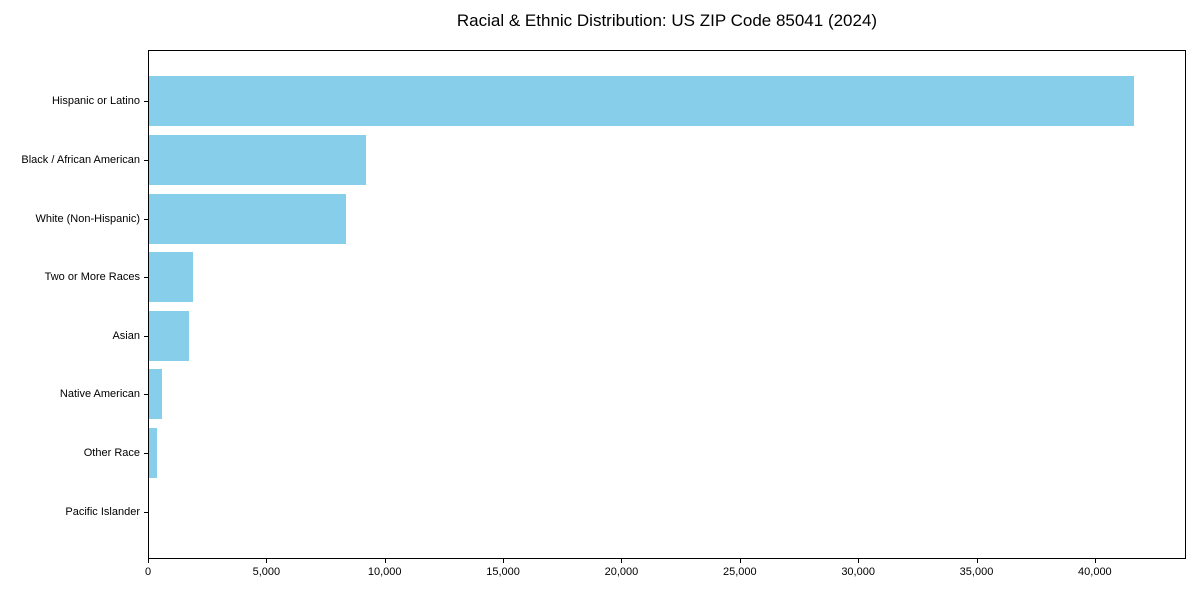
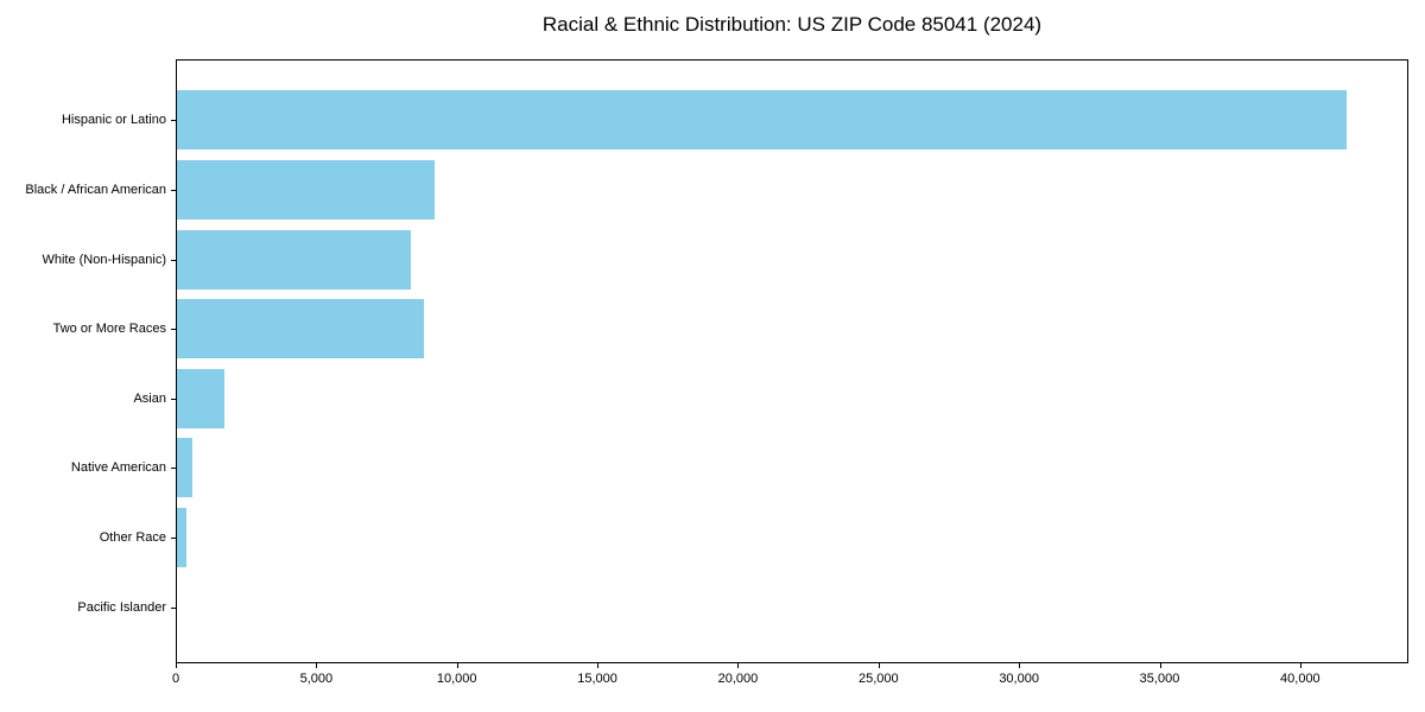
Two or More Races: 1900 -> 8800
